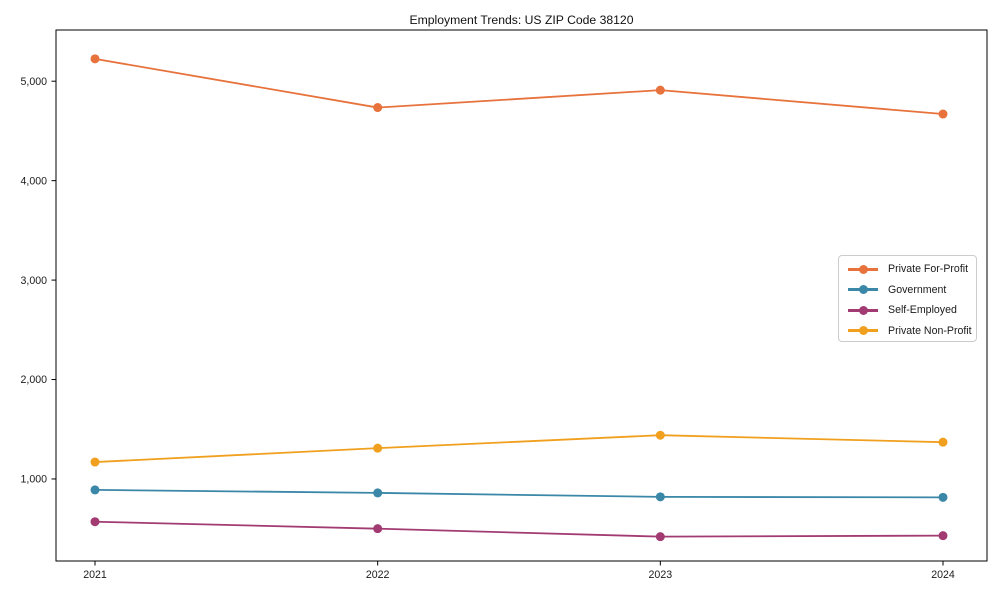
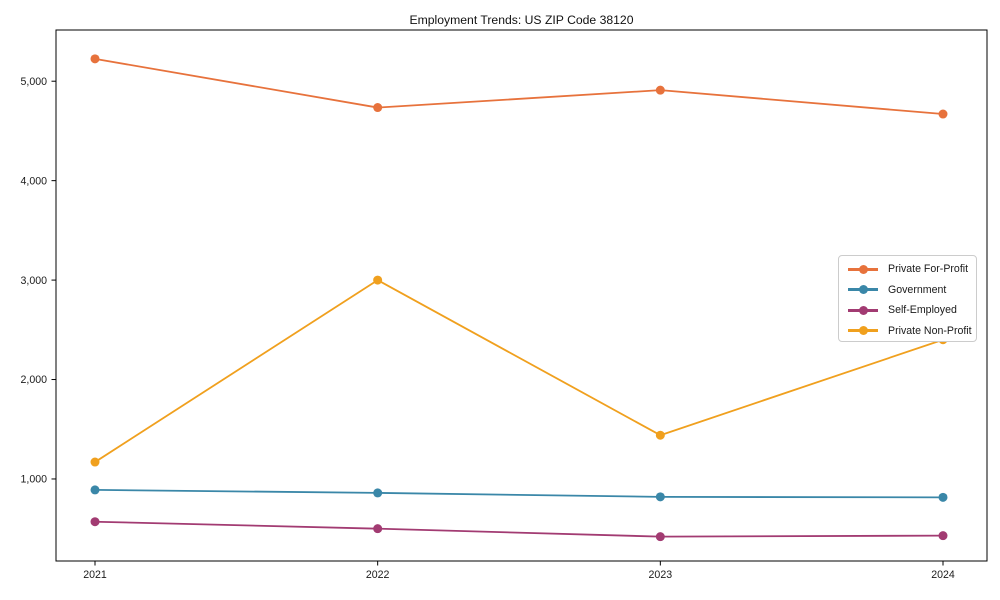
Private Non-Profit/2022: 1300 -> 3000
Private Non-Profit/2024: 1400 -> 2400
